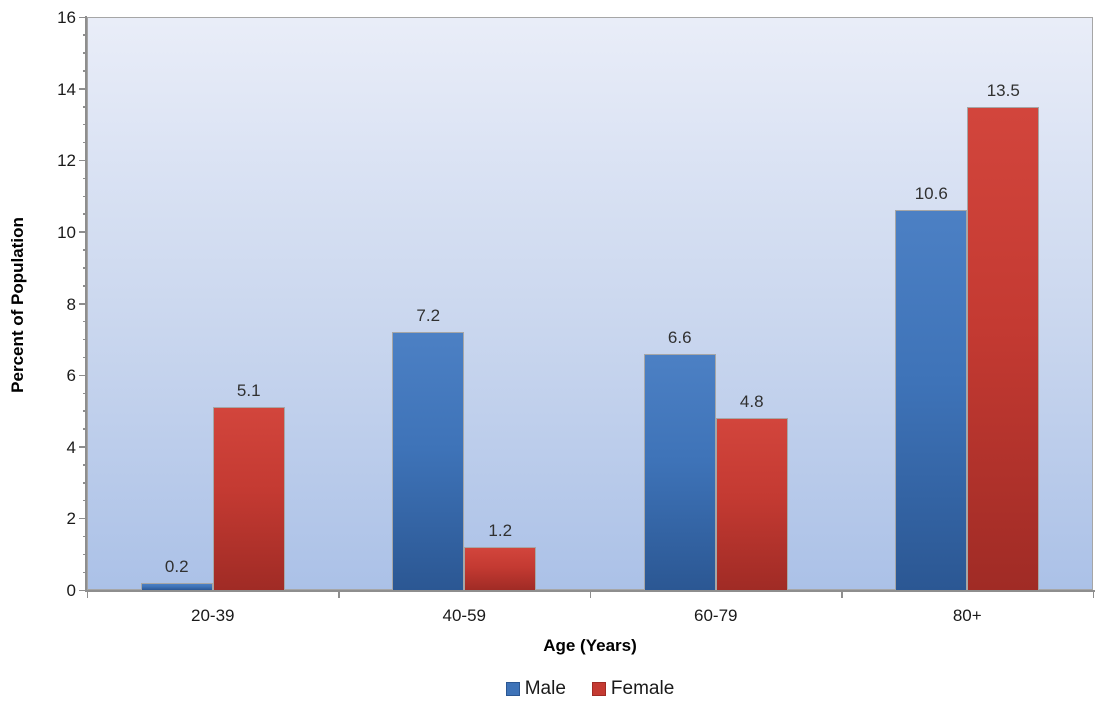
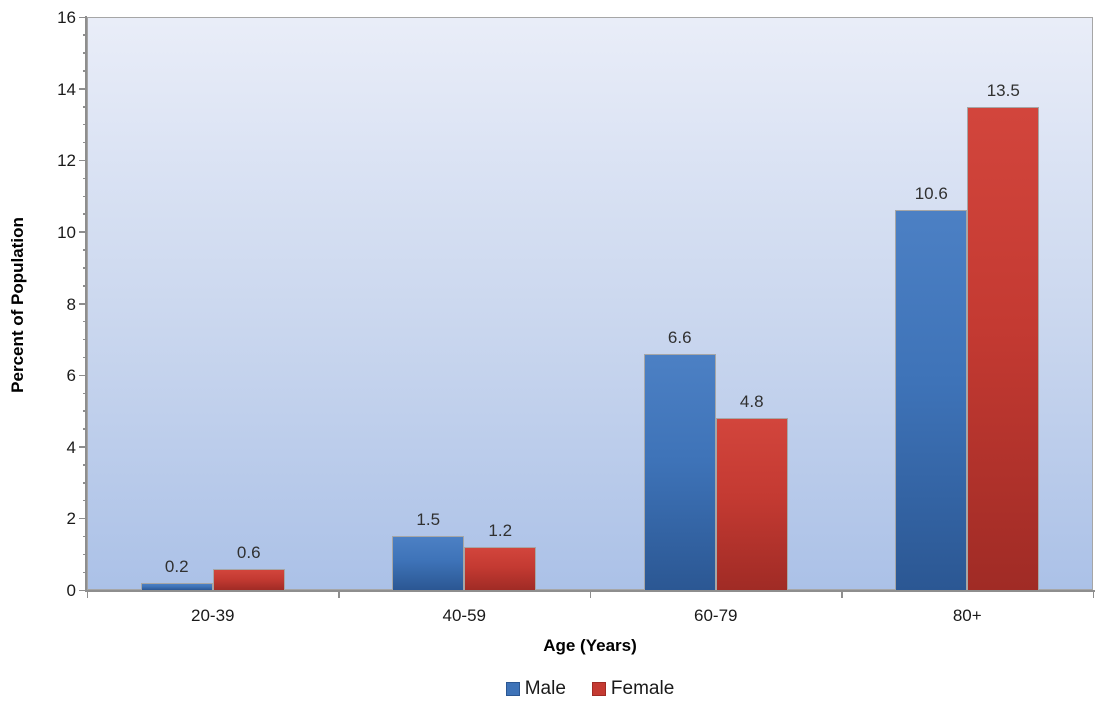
Female/20-39: 5.1 -> 0.6
Male/40-59: 7.2 -> 1.5
